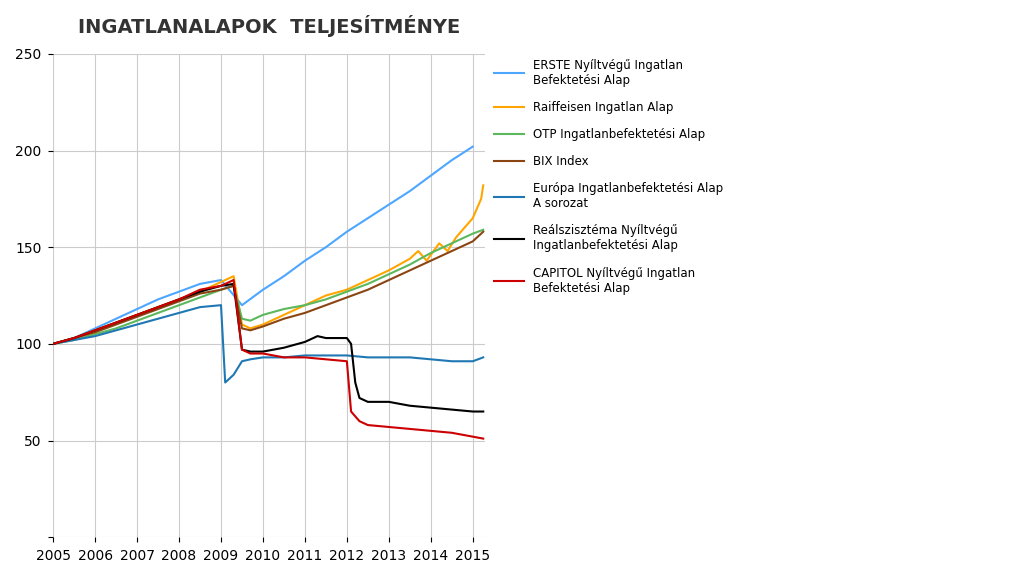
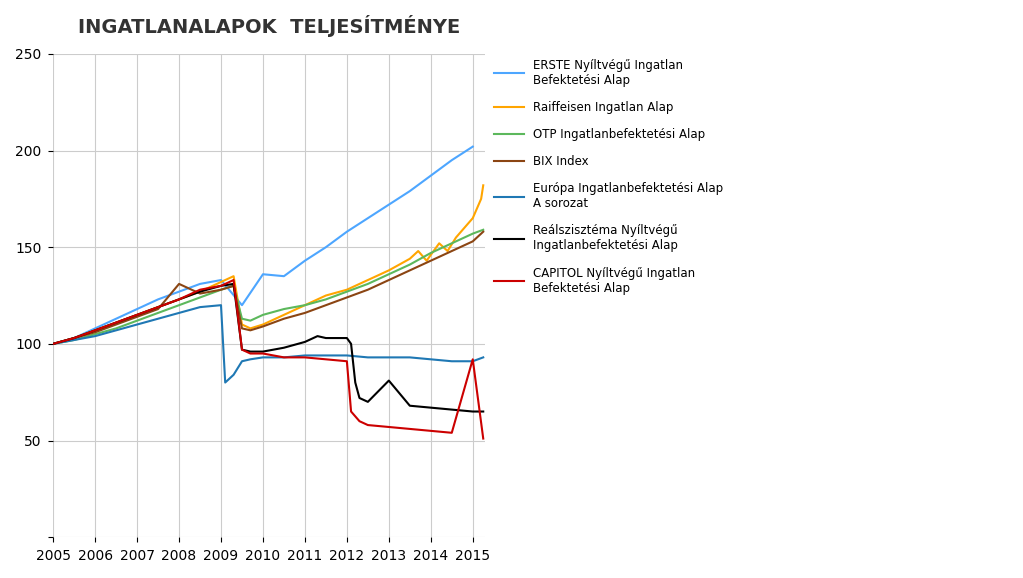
BIX Index/2008: 122 -> 131
ERSTE Nyíltvégű Ingatlan Befektetési Alap/2010: 128 -> 136
Reálszisztéma Nyíltvégű Ingatlanbefektetési Alap/2013: 70 -> 81
CAPITOL Nyíltvégű Ingatlan Befektetési Alap/2015: 52 -> 92
